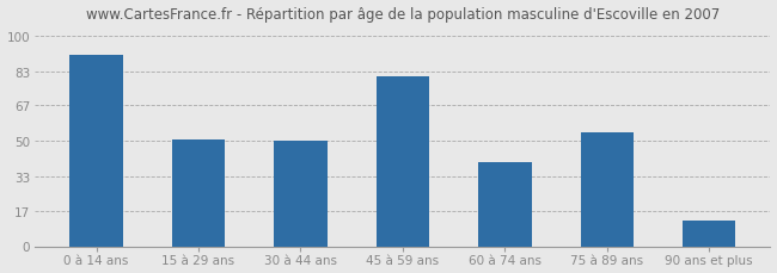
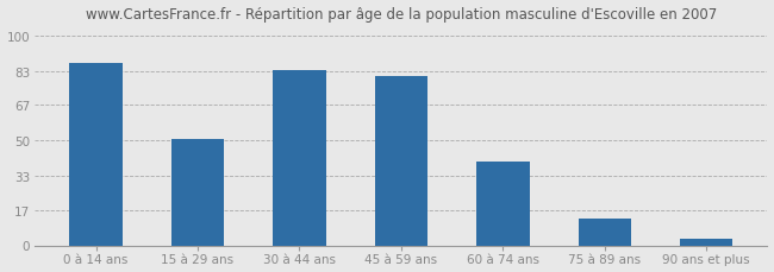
0 à 14 ans: 91 -> 87
30 à 44 ans: 50 -> 84
75 à 89 ans: 54 -> 13
90 ans et plus: 12 -> 3
